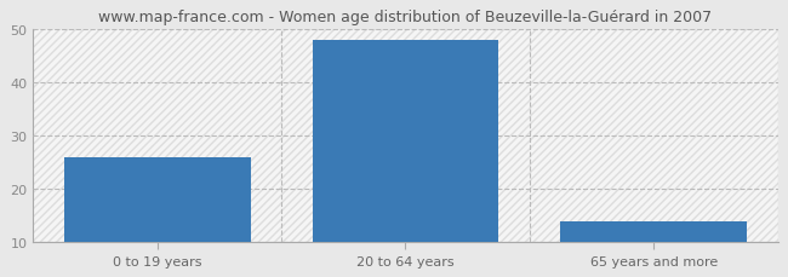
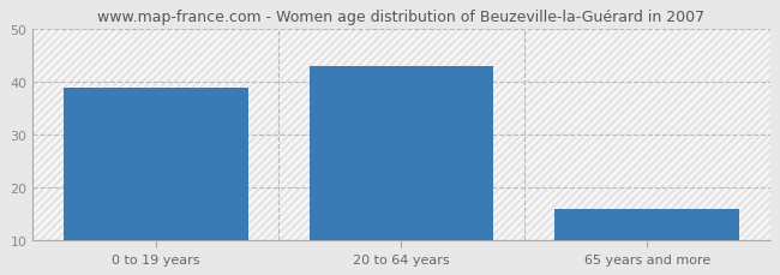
0 to 19 years: 26 -> 39
20 to 64 years: 48 -> 43
65 years and more: 14 -> 16
